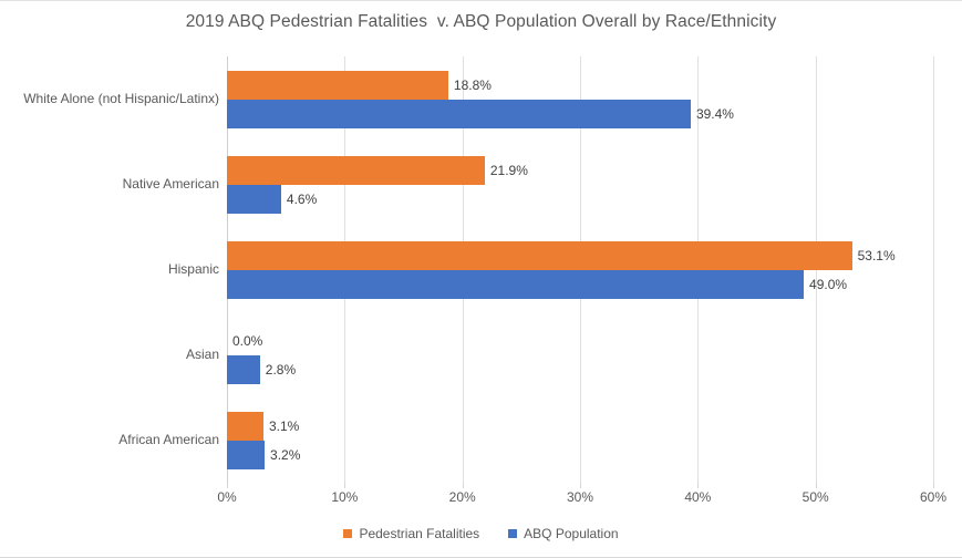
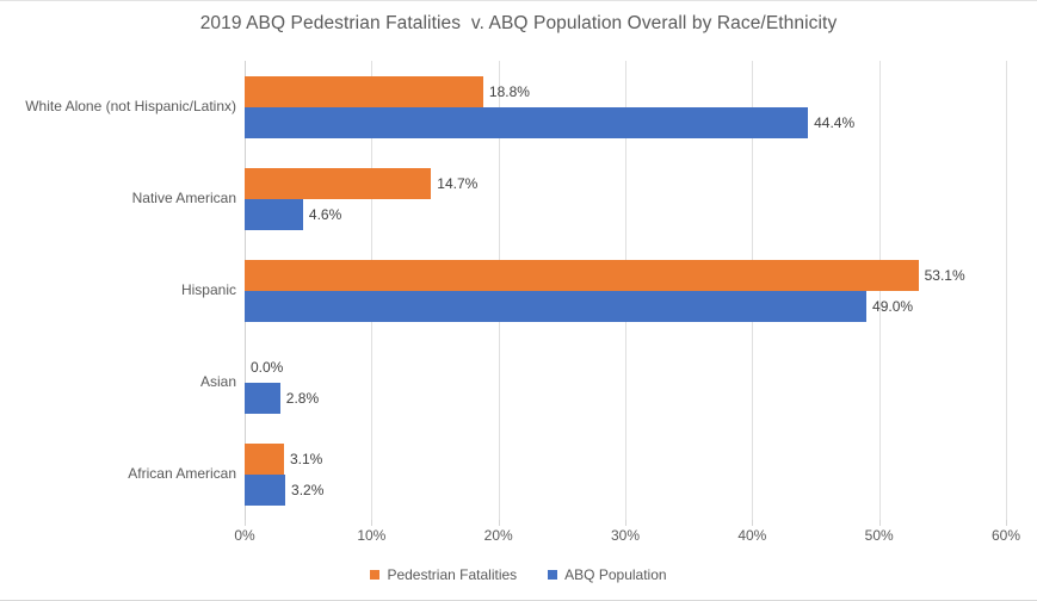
ABQ Population/White Alone (not Hispanic/Latinx): 39.4% -> 44.4%
Pedestrian Fatalities/Native American: 21.9% -> 14.7%
